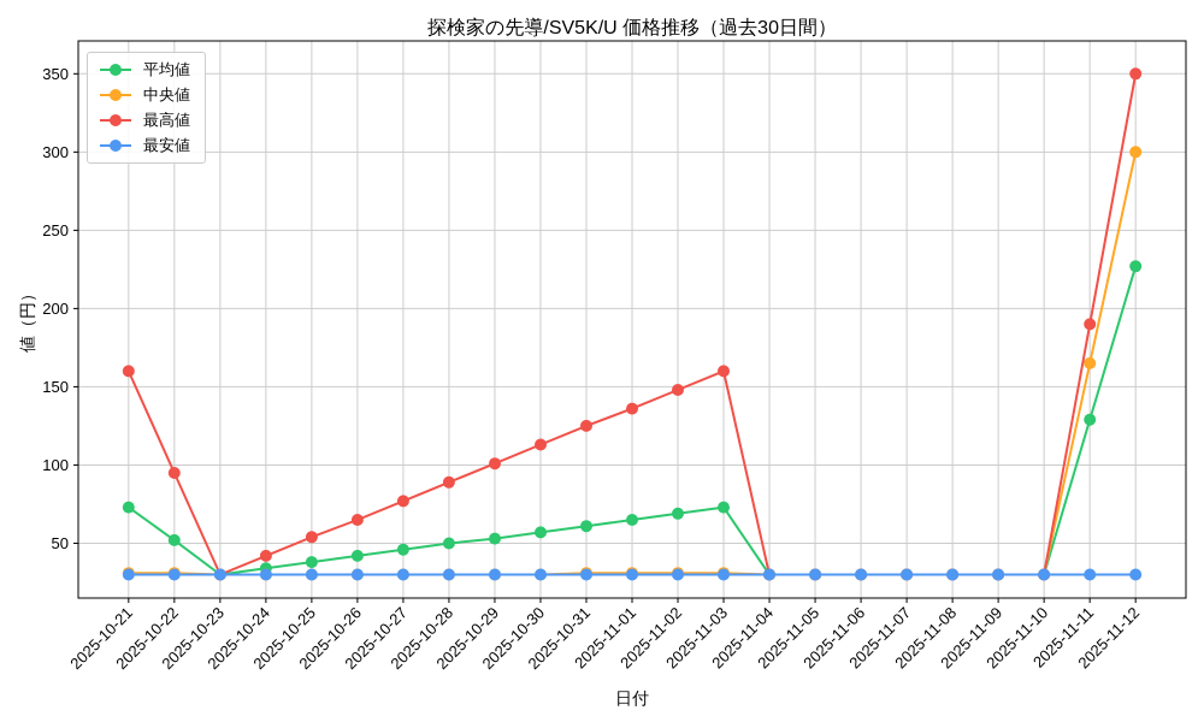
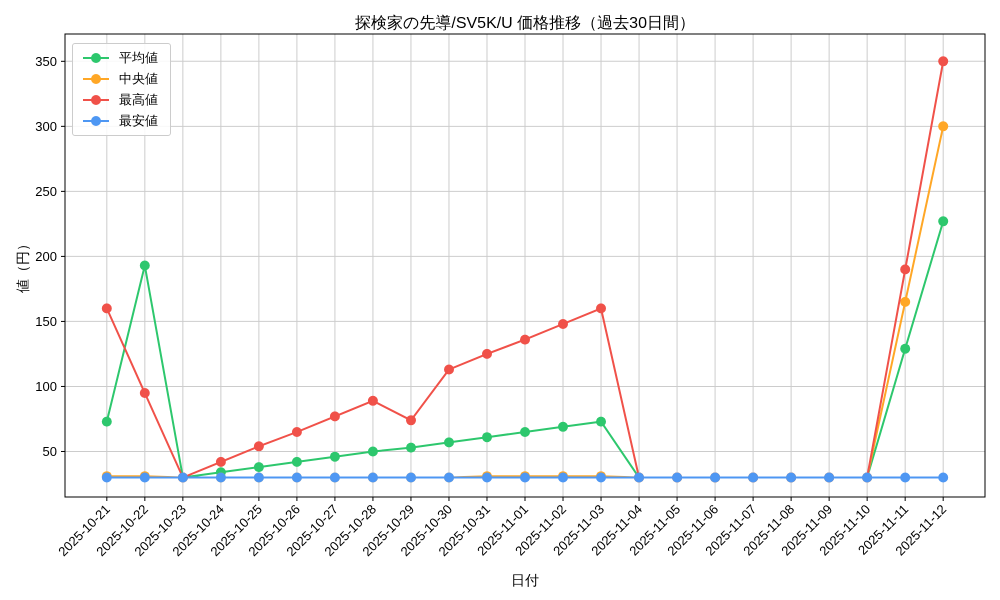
平均値/2025-10-22: 52 -> 193
最高値/2025-10-29: 101 -> 74
